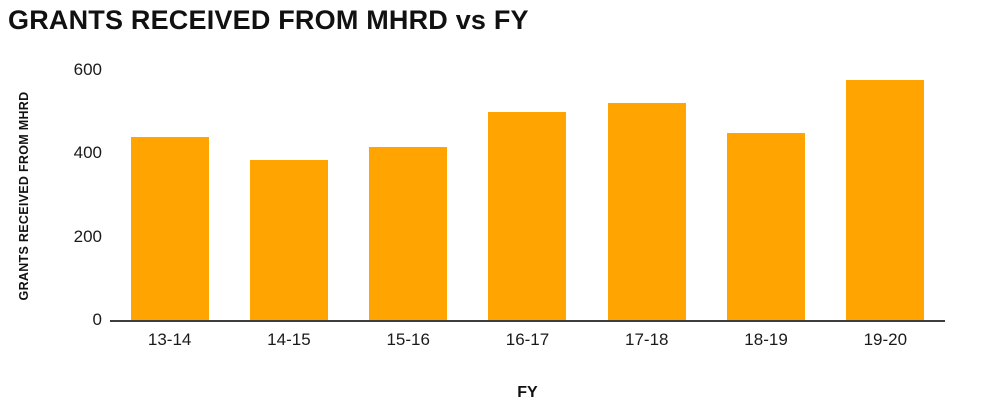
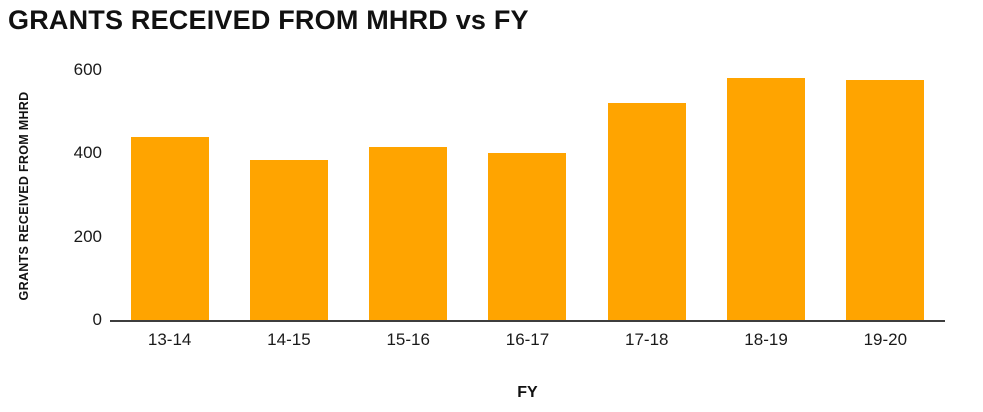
16-17: 500 -> 400
18-19: 450 -> 580
